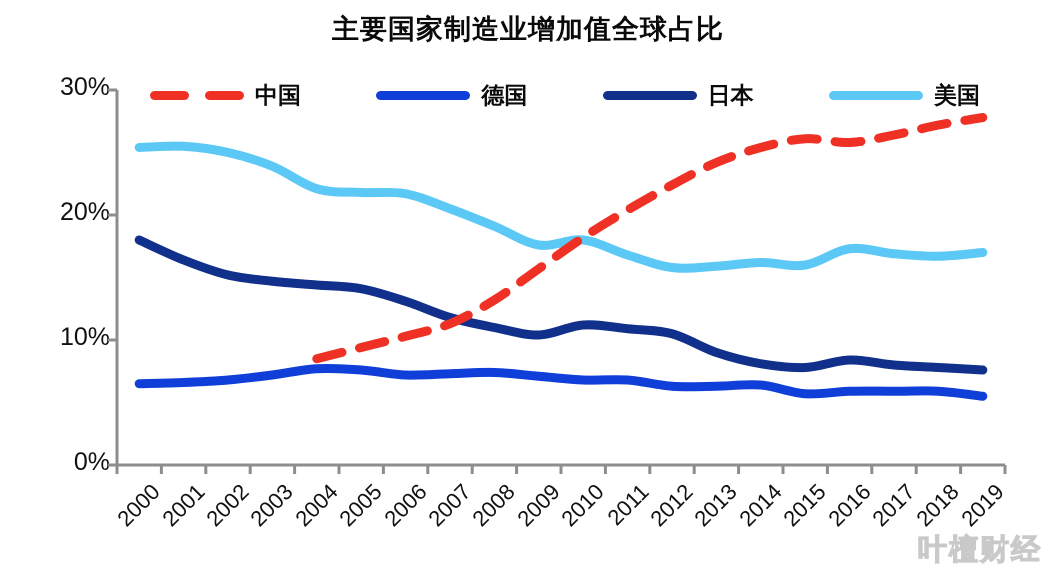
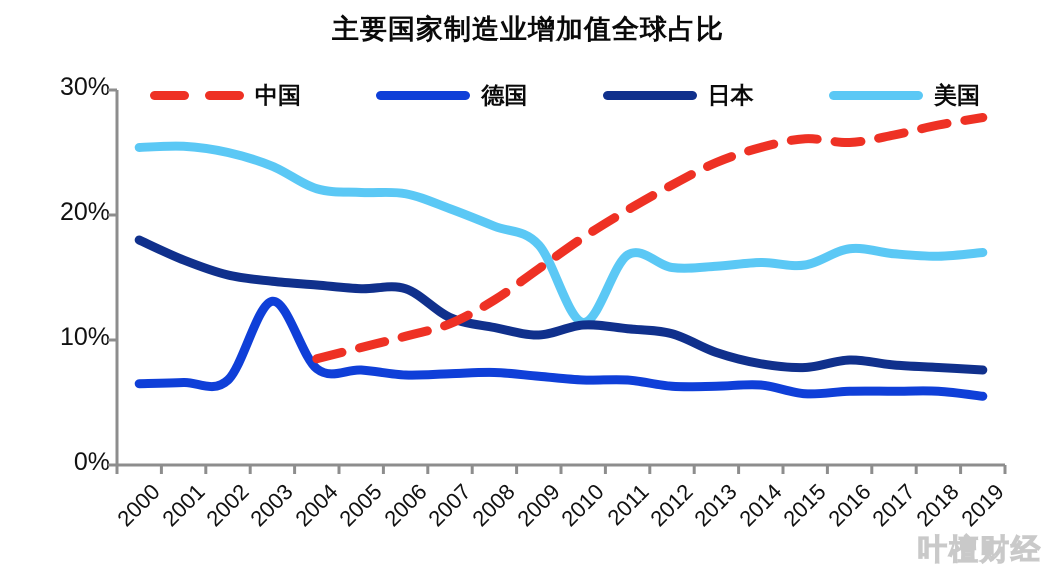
德国/2003: 7.2% -> 13.1%
日本/2006: 13.1% -> 14.1%
美国/2010: 18.0% -> 11.4%
